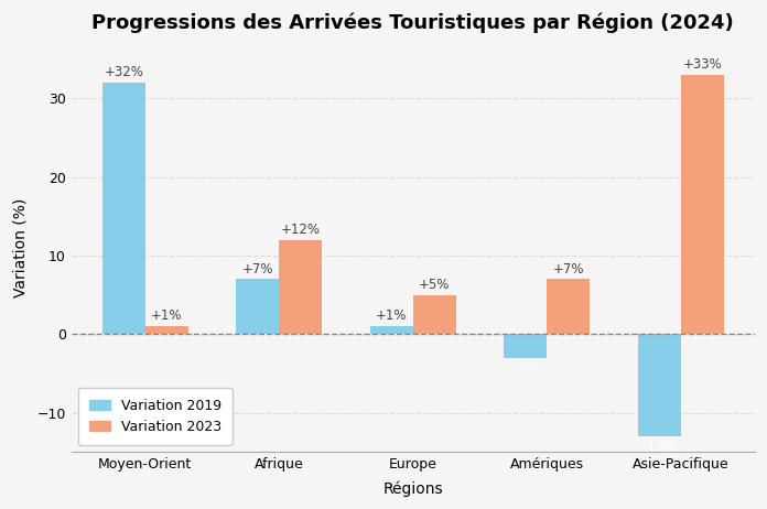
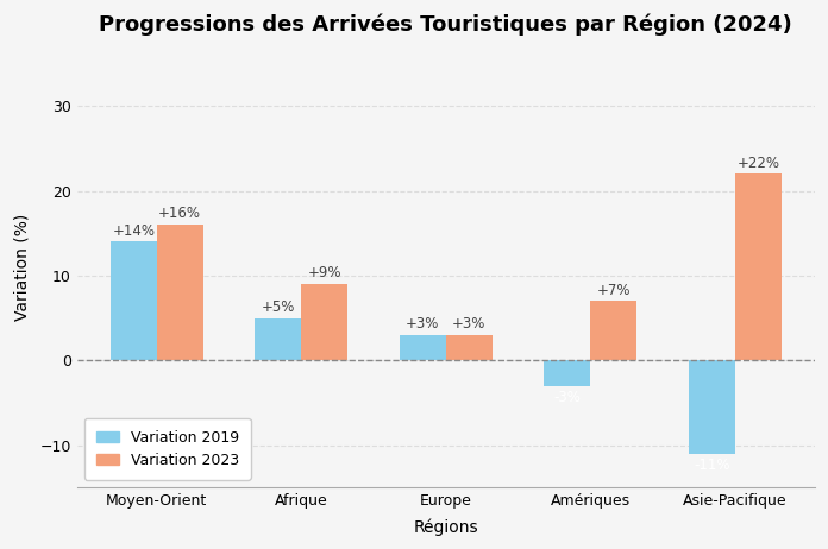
Variation 2019/Moyen-Orient: +32% -> +14%
Variation 2023/Moyen-Orient: +1% -> +16%
Variation 2019/Afrique: +7% -> +5%
Variation 2023/Afrique: +12% -> +9%
Variation 2019/Europe: +1% -> +3%
Variation 2023/Europe: +5% -> +3%
Variation 2019/Asie-Pacifique: -13 -> -11
Variation 2023/Asie-Pacifique: +33% -> +22%
